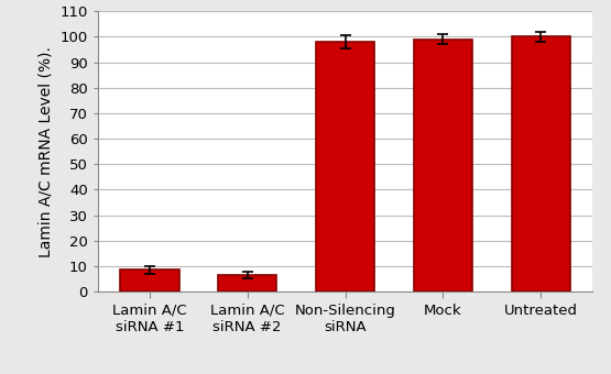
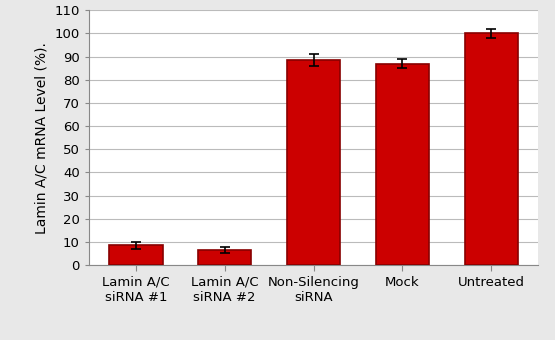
Non-Silencing siRNA: 98.0 -> 88.5
Mock: 99.0 -> 87.0
